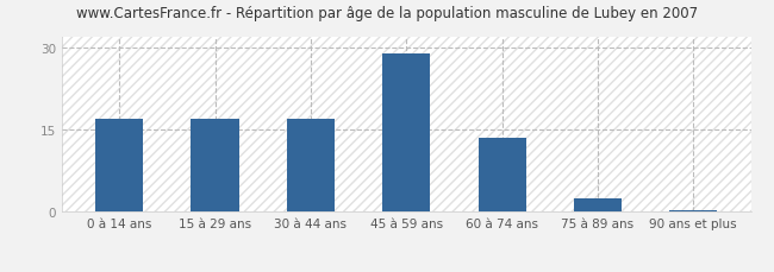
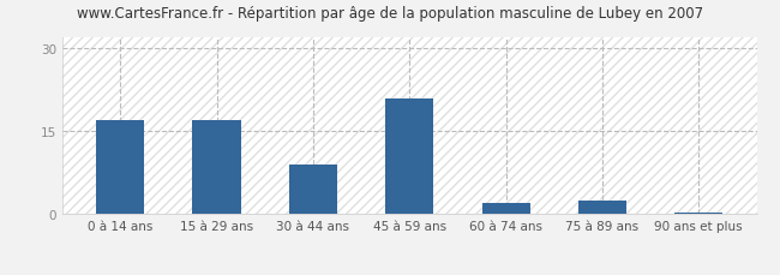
30 à 44 ans: 17.0 -> 9.0
45 à 59 ans: 29.0 -> 21.0
60 à 74 ans: 13.5 -> 2.0
